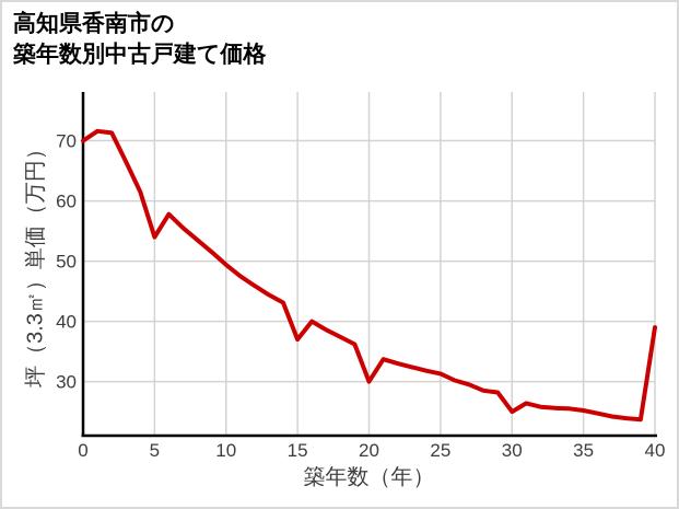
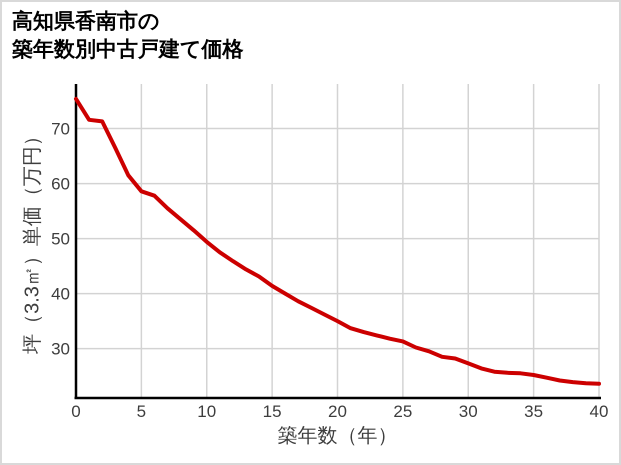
0: 70 -> 75
5: 54 -> 59
15: 37 -> 41
20: 30 -> 35
30: 25 -> 27
40: 39 -> 24
